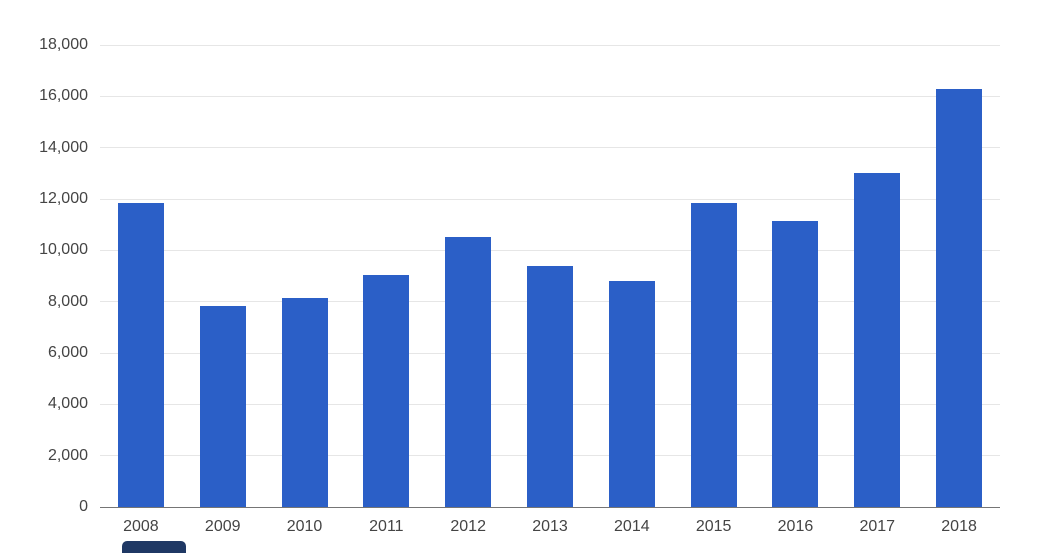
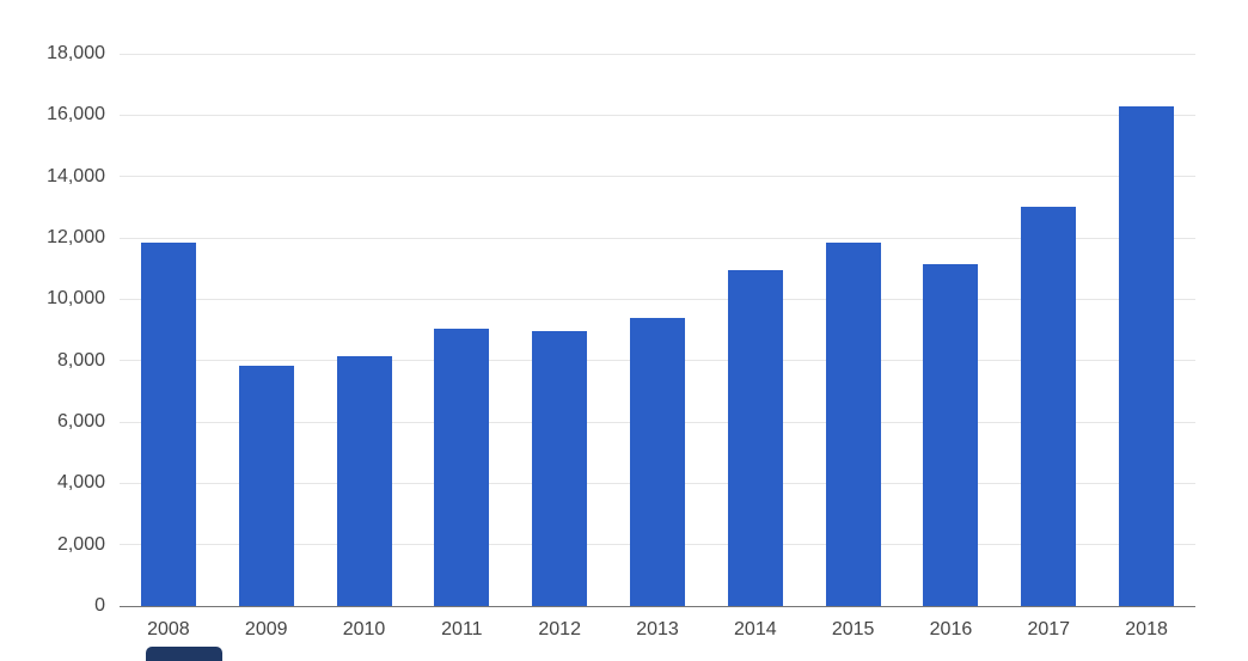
2012: 10500 -> 9000
2014: 8800 -> 11000
